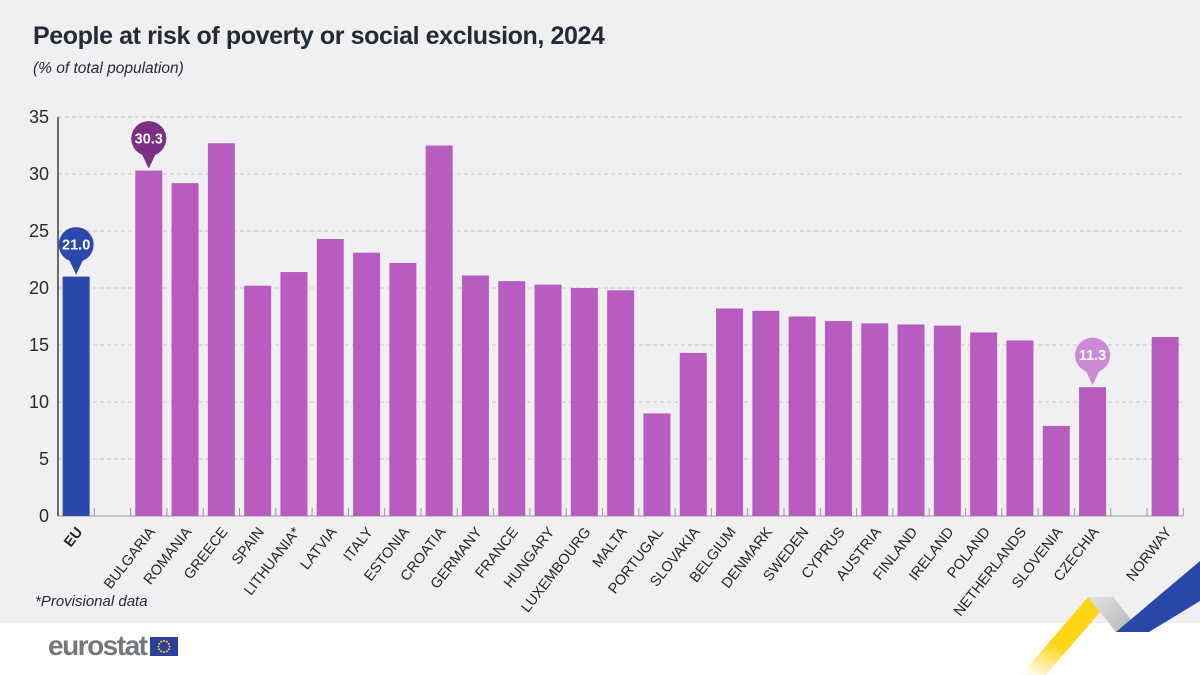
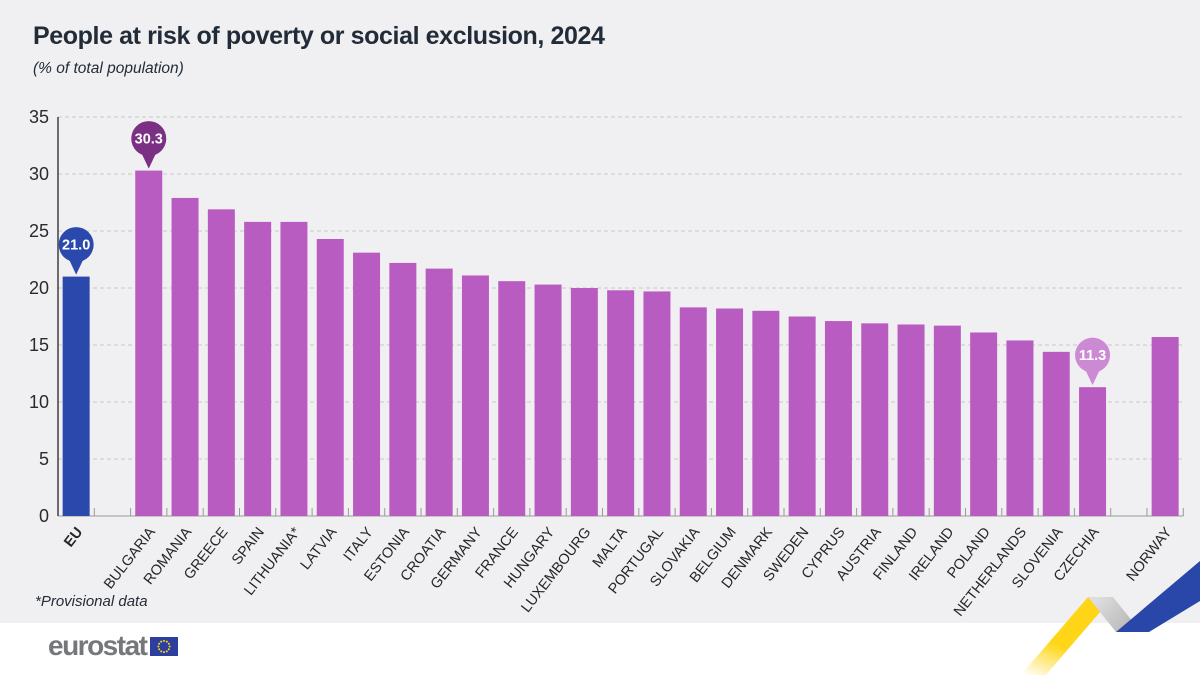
ROMANIA: 29.2 -> 27.9
GREECE: 32.7 -> 26.9
SPAIN: 20.2 -> 25.8
LITHUANIA*: 21.4 -> 25.8
CROATIA: 32.5 -> 21.7
PORTUGAL: 9.0 -> 19.7
SLOVAKIA: 14.3 -> 18.3
SLOVENIA: 7.9 -> 14.4
